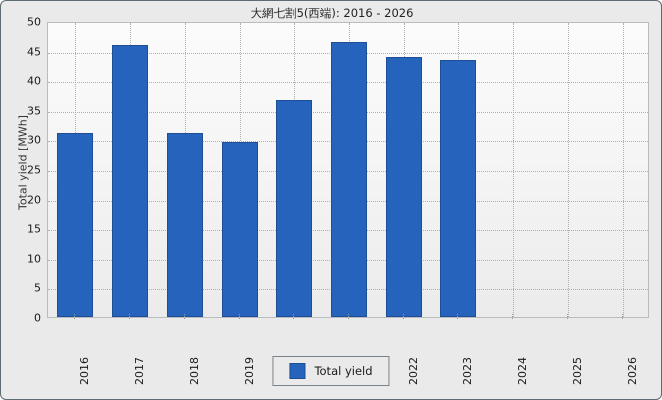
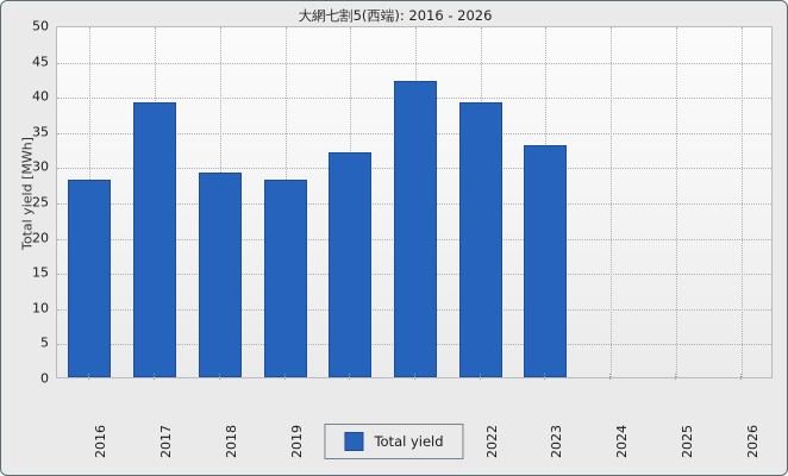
2016: 31 -> 28
2017: 46 -> 39
2018: 31 -> 29
2019: 30 -> 28
2020: 37 -> 32
2021: 46 -> 42
2022: 44 -> 39
2023: 43 -> 33
